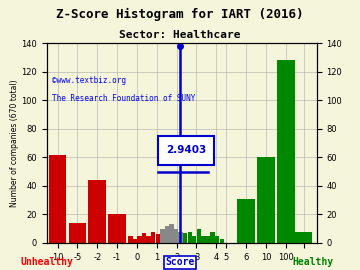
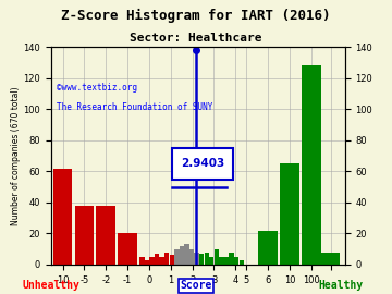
-5: 14 -> 38
-2: 44 -> 38
6: 31 -> 22
10: 60 -> 65
